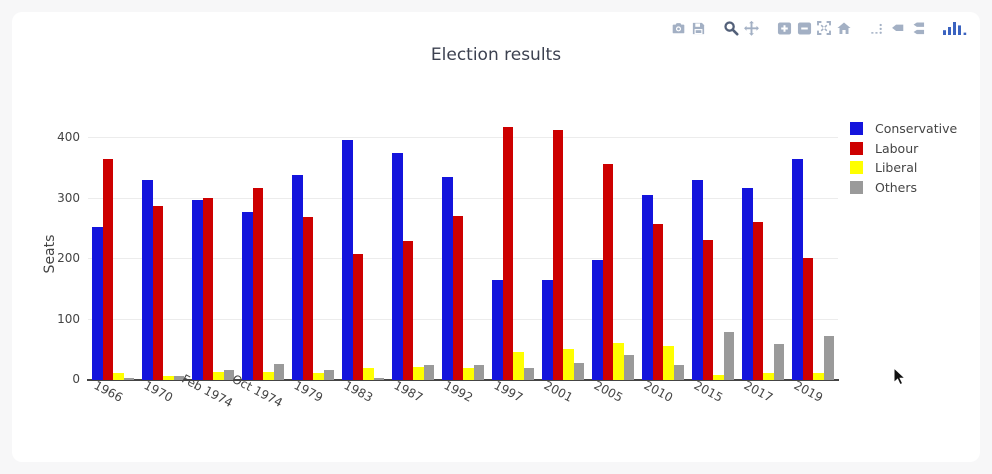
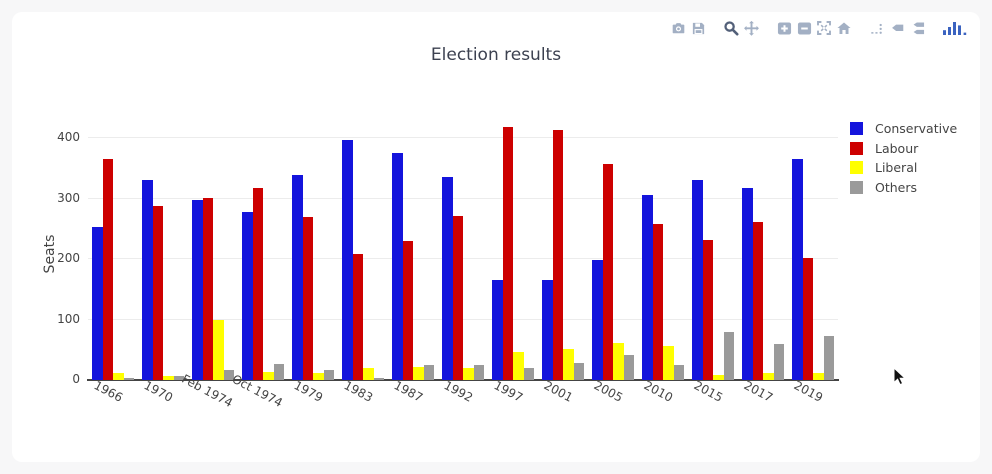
Liberal/Feb 1974: 10 -> 100
